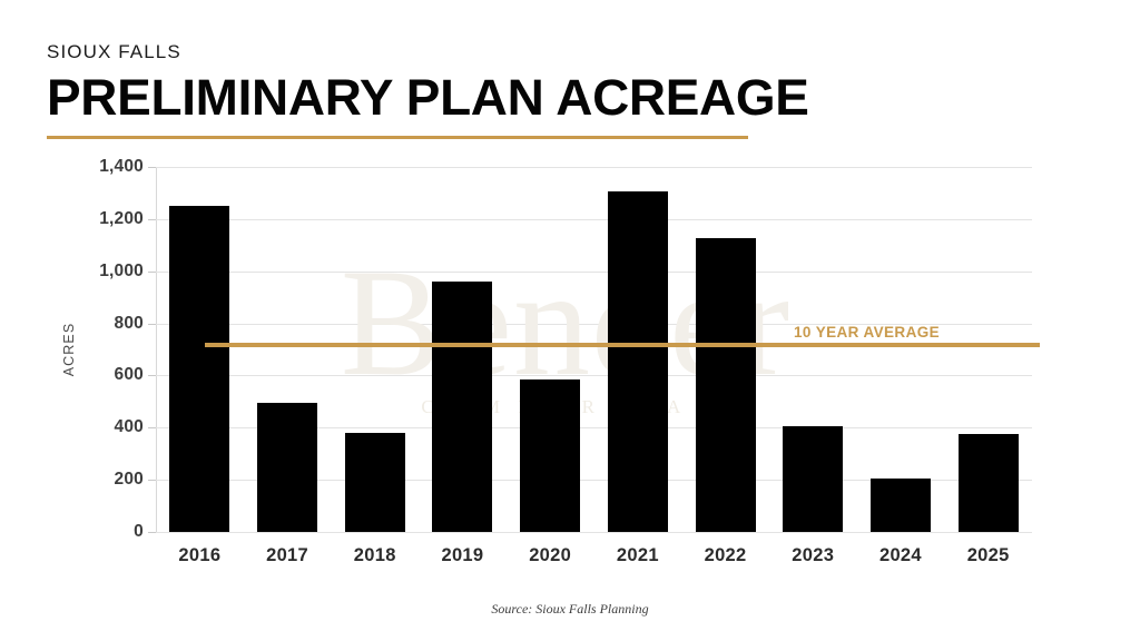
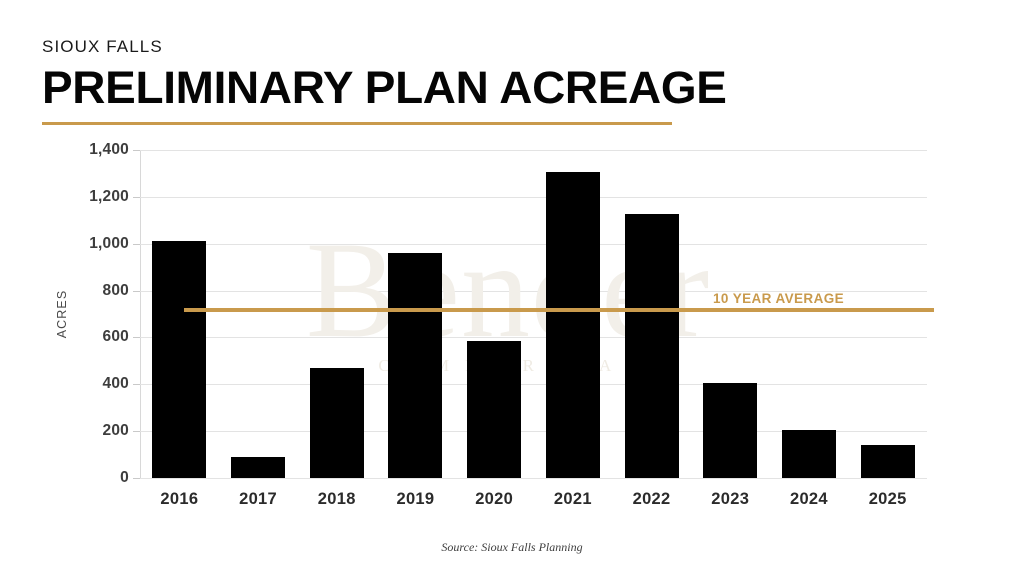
2016: 1250 -> 1010
2017: 500 -> 90
2018: 380 -> 470
2025: 380 -> 140
